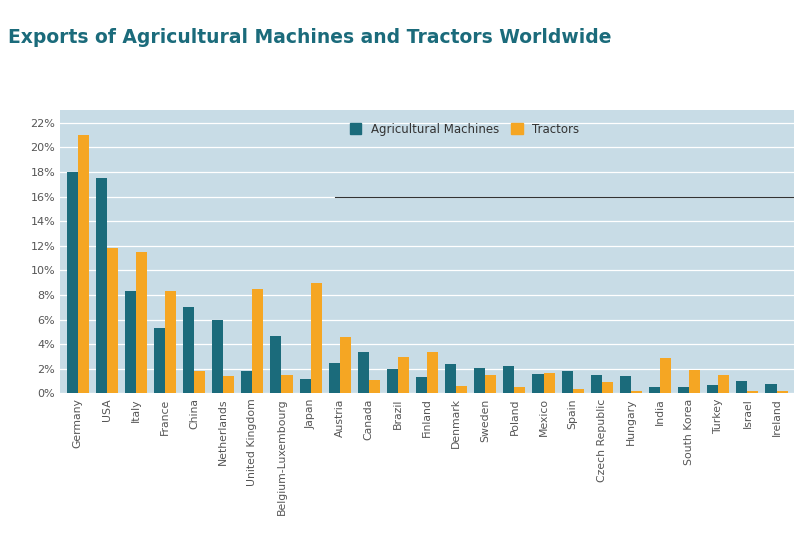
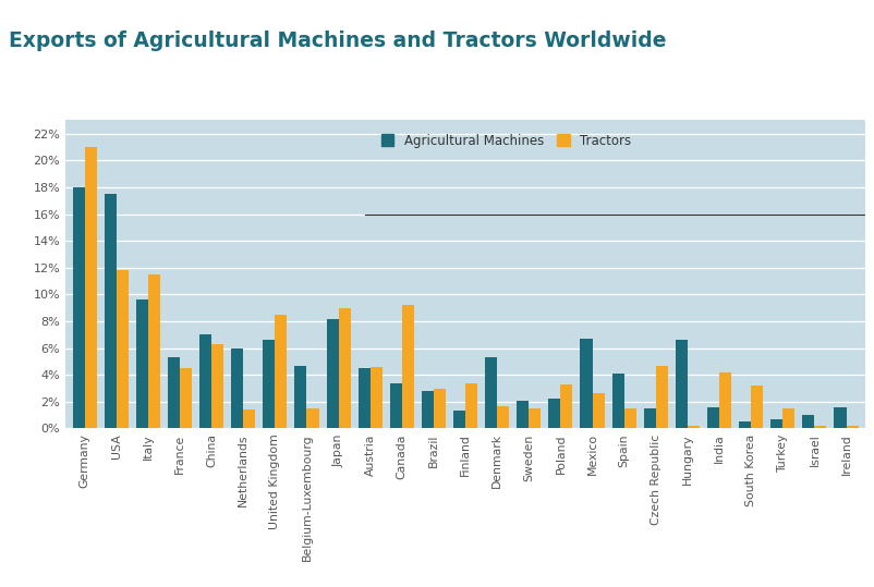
Agricultural Machines/Italy: 8.3% -> 9.6%
Tractors/France: 8.3% -> 4.5%
Tractors/China: 1.8% -> 6.3%
Agricultural Machines/United Kingdom: 1.8% -> 6.6%
Agricultural Machines/Japan: 1.2% -> 8.2%
Agricultural Machines/Austria: 2.5% -> 4.5%
Tractors/Canada: 1.1% -> 9.2%
Agricultural Machines/Brazil: 2.0% -> 2.8%
Agricultural Machines/Denmark: 2.4% -> 5.3%
Tractors/Denmark: 0.6% -> 1.7%
Tractors/Poland: 0.5% -> 3.3%
Agricultural Machines/Mexico: 1.6% -> 6.7%
Tractors/Mexico: 1.7% -> 2.6%
Agricultural Machines/Spain: 1.8% -> 4.1%
Tractors/Spain: 0.4% -> 1.5%
Tractors/Czech Republic: 0.9% -> 4.7%
Agricultural Machines/Hungary: 1.4% -> 6.6%
Agricultural Machines/India: 0.5% -> 1.6%
Tractors/India: 2.9% -> 4.2%
Tractors/South Korea: 1.9% -> 3.2%
Agricultural Machines/Ireland: 0.8% -> 1.6%
